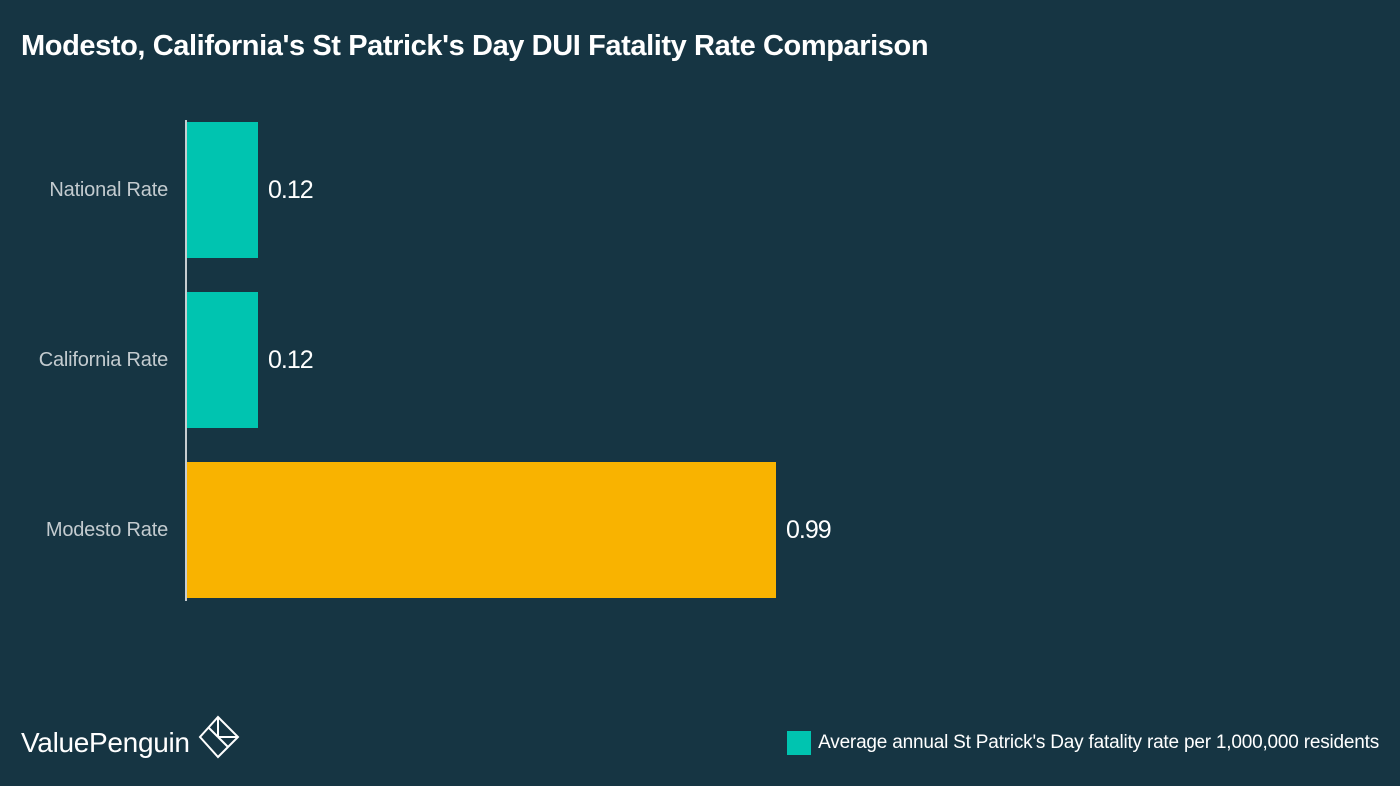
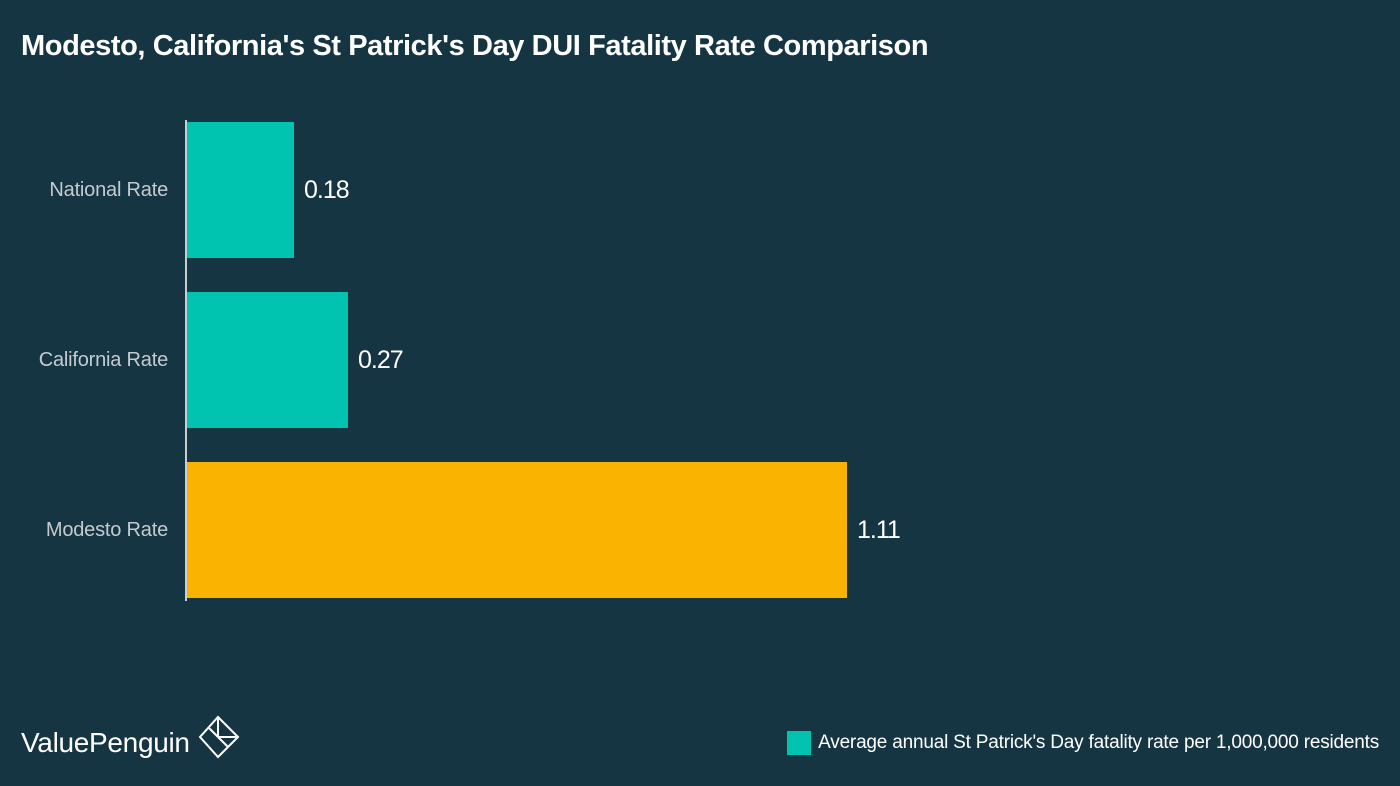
National Rate: 0.12 -> 0.18
California Rate: 0.12 -> 0.27
Modesto Rate: 0.99 -> 1.11
